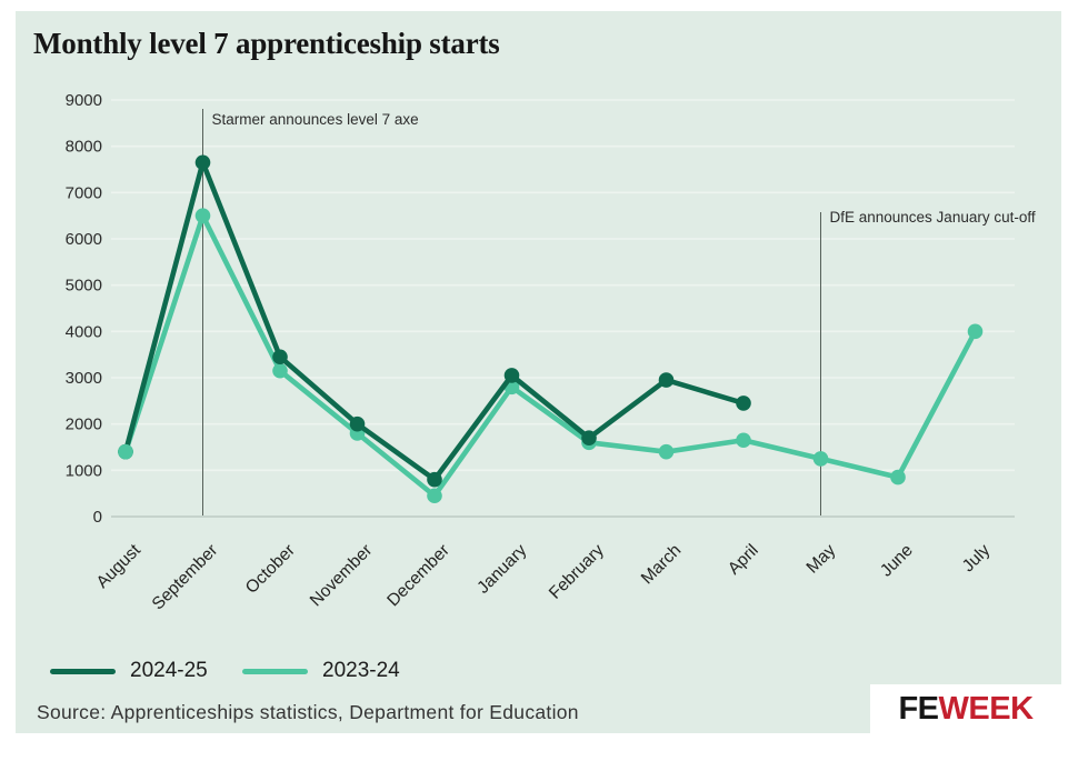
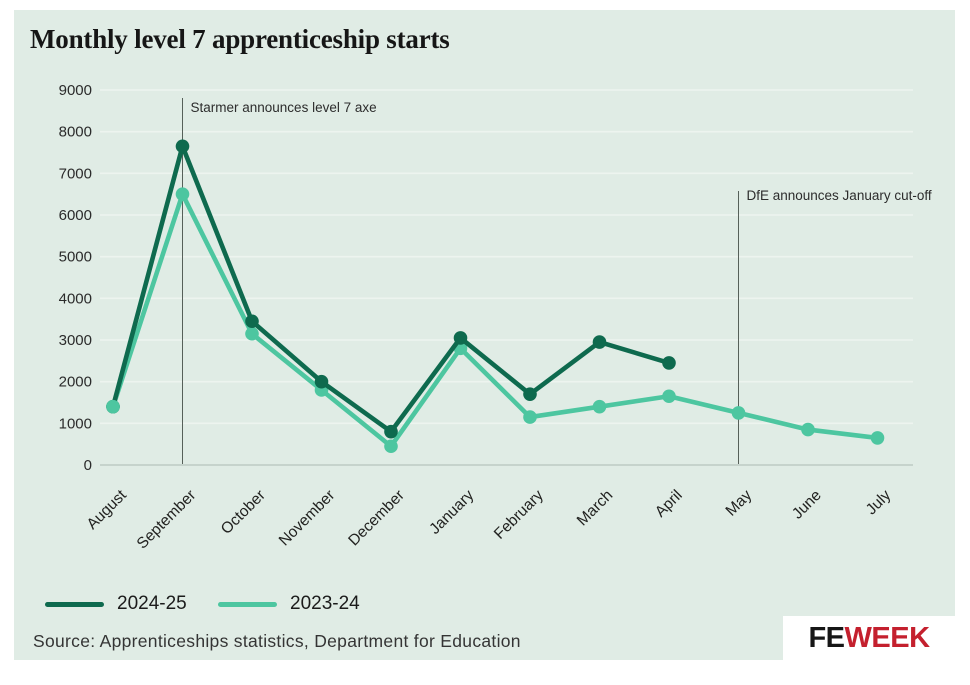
2023-24/February: 1600 -> 1200
2023-24/July: 4000 -> 600
